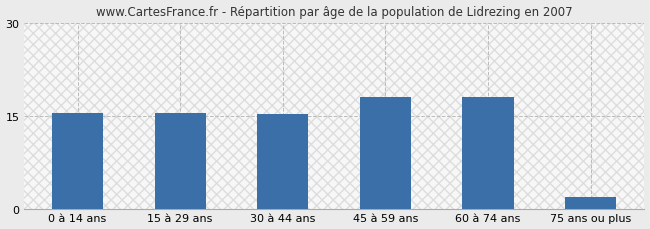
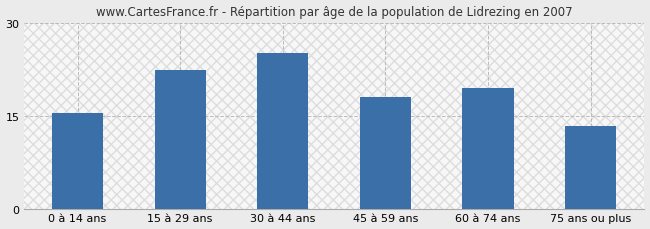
15 à 29 ans: 15.5 -> 22.4
30 à 44 ans: 15.4 -> 25.2
60 à 74 ans: 18.0 -> 19.6
75 ans ou plus: 2.0 -> 13.4
